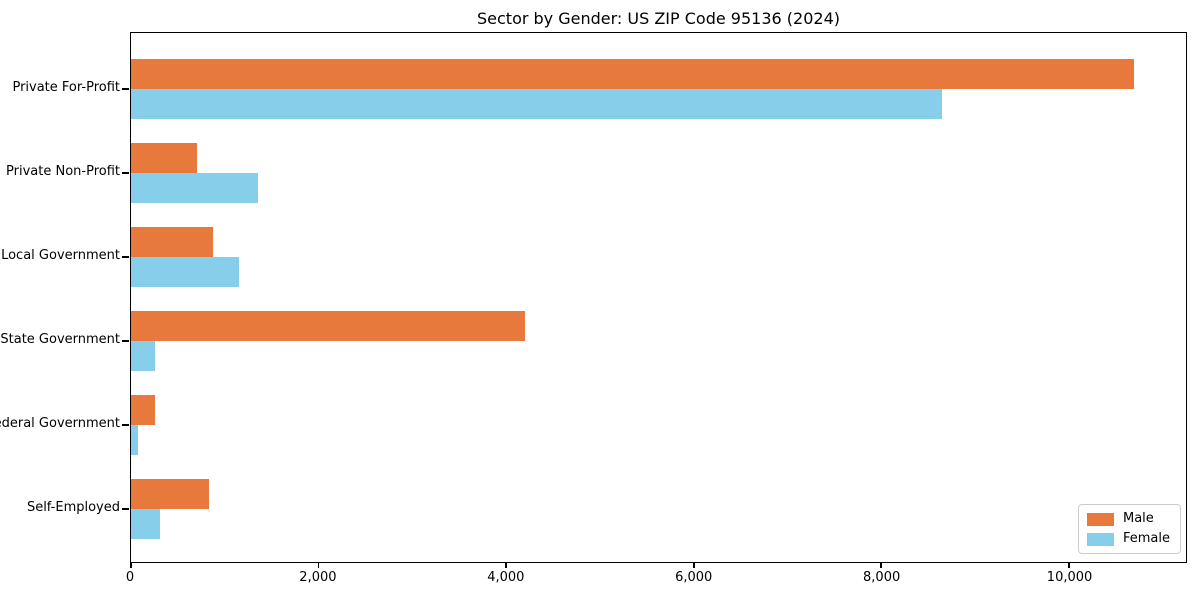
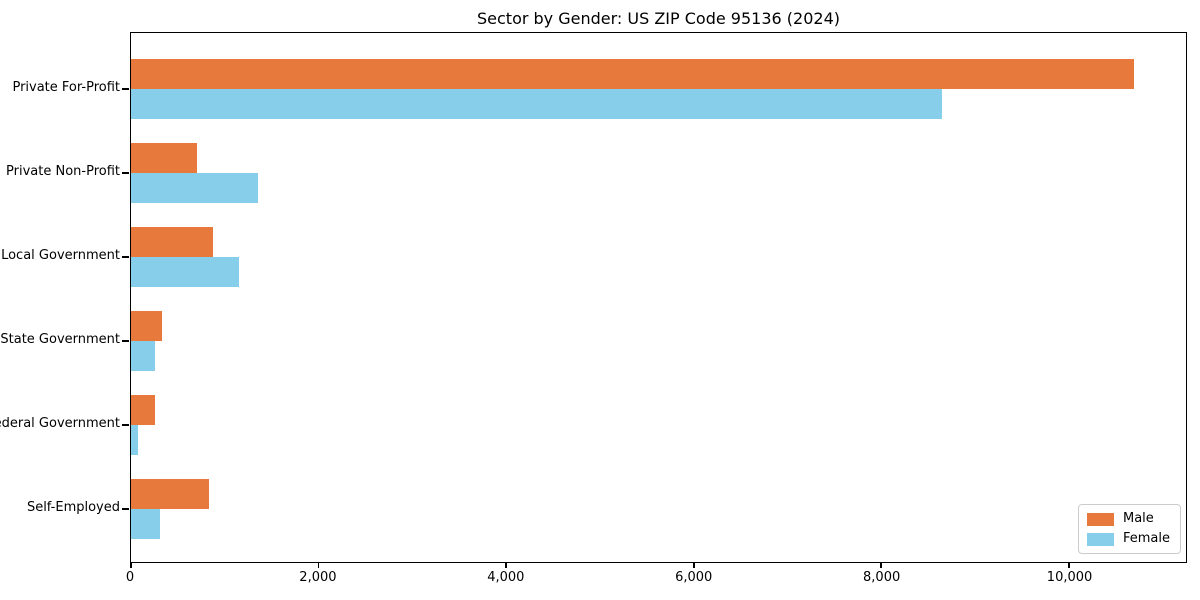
Male/State Government: 4200 -> 300
